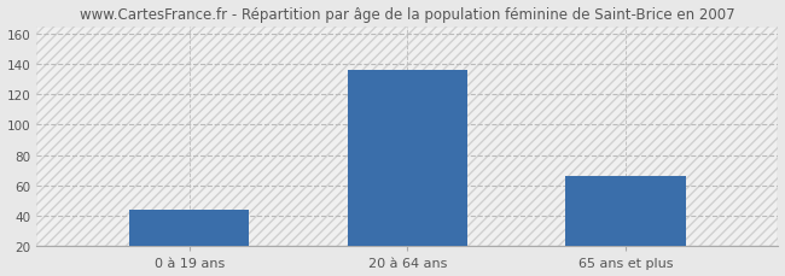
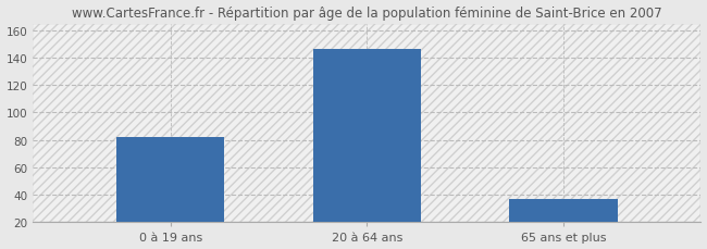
0 à 19 ans: 44 -> 82
20 à 64 ans: 136 -> 146
65 ans et plus: 66 -> 37
